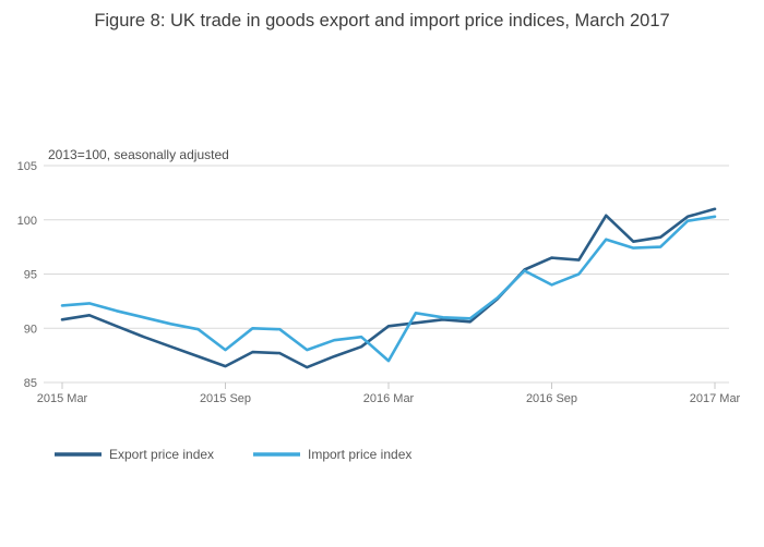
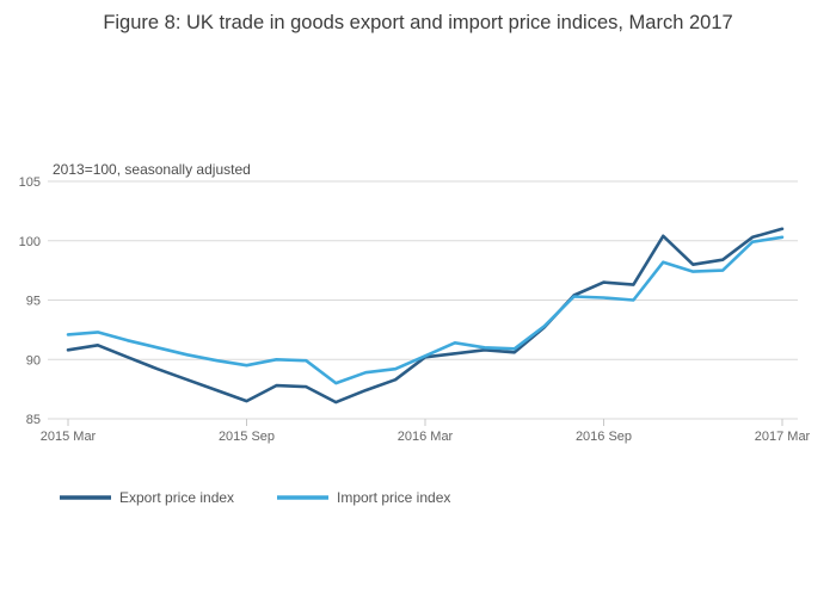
Import price index/2015 Sep: 88 -> 90
Import price index/2016 Mar: 87 -> 90
Import price index/2016 Sep: 94 -> 95
